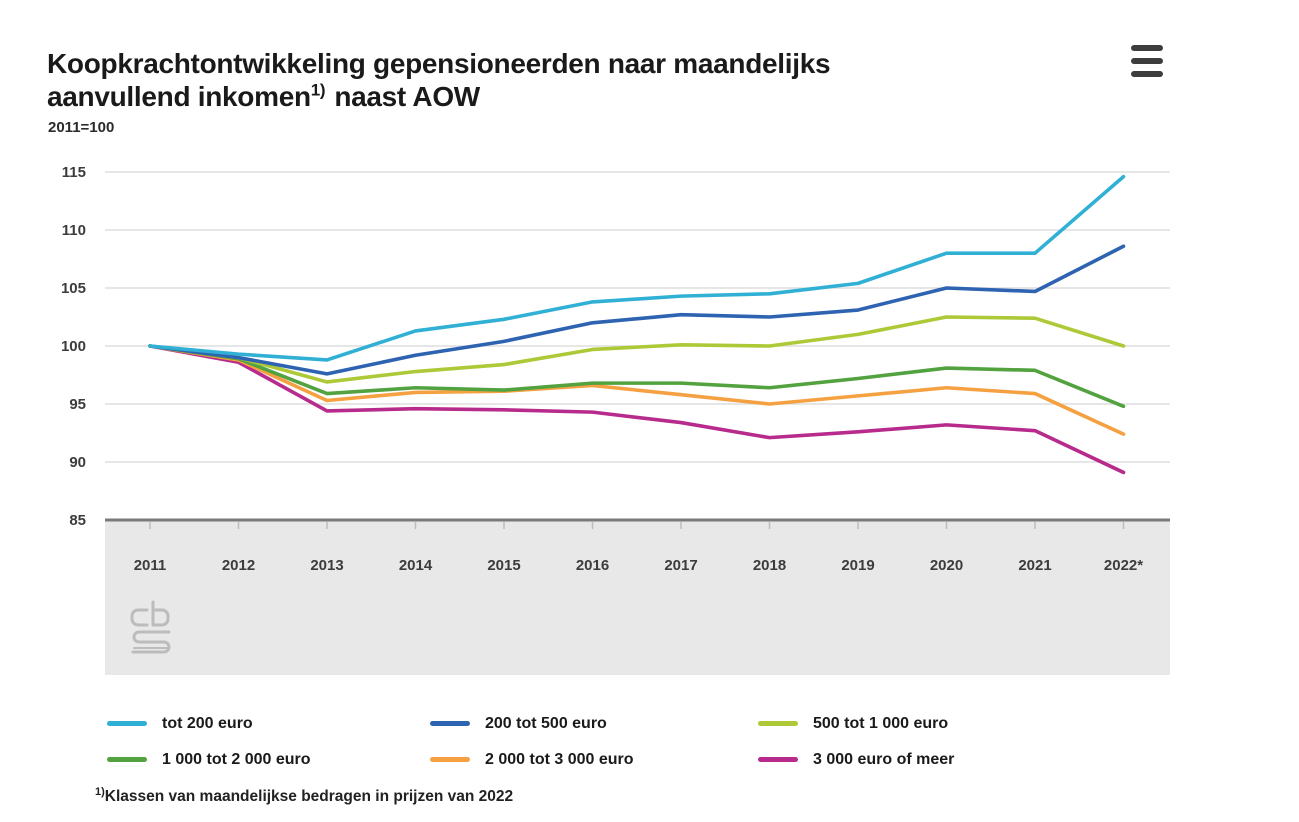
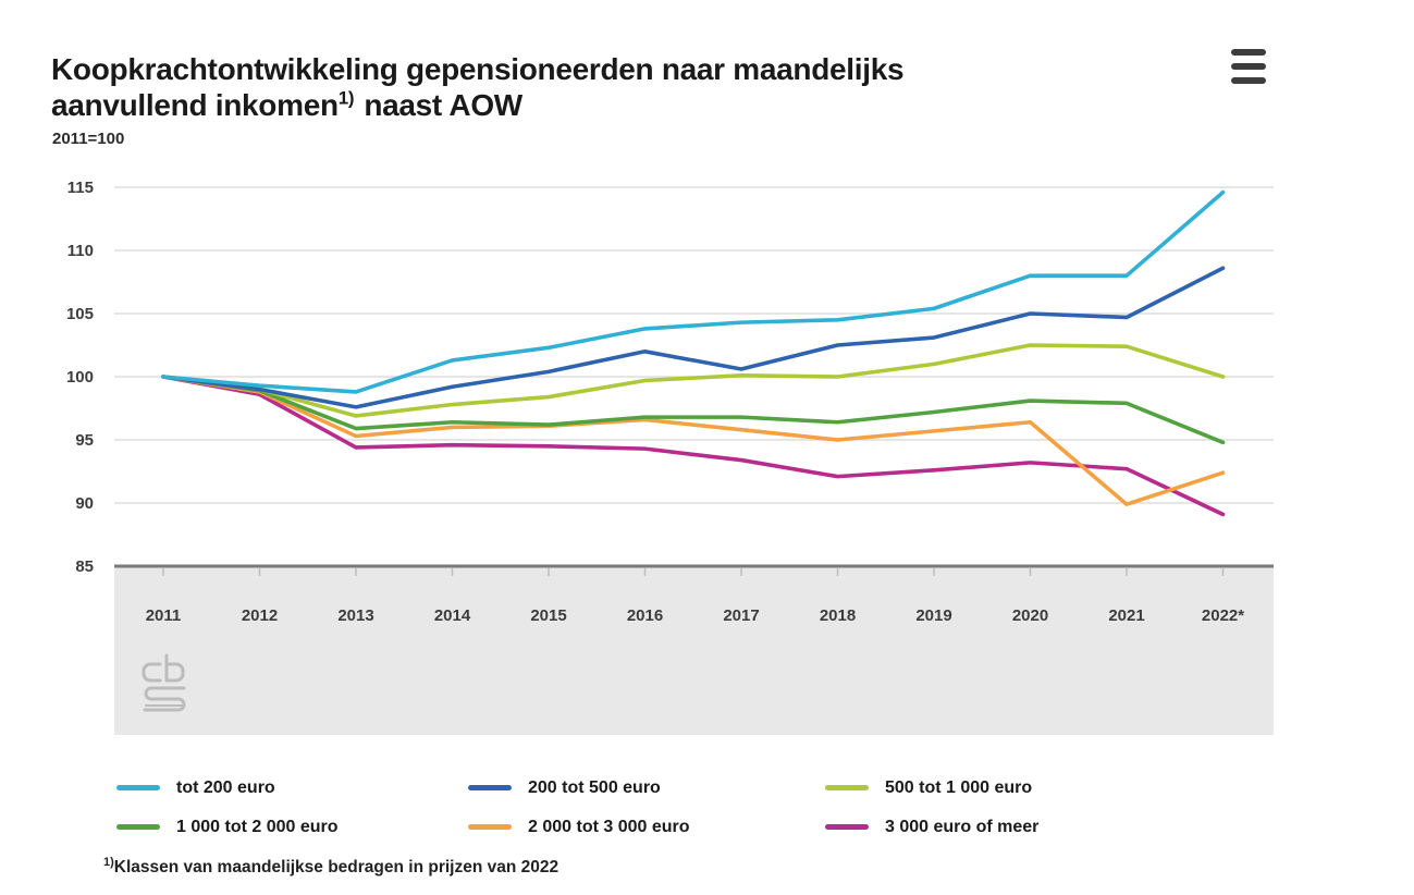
200 tot 500 euro/2017: 102.7 -> 100.6
2 000 tot 3 000 euro/2021: 95.9 -> 89.9
